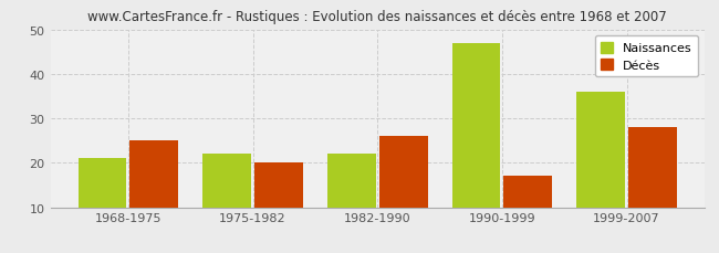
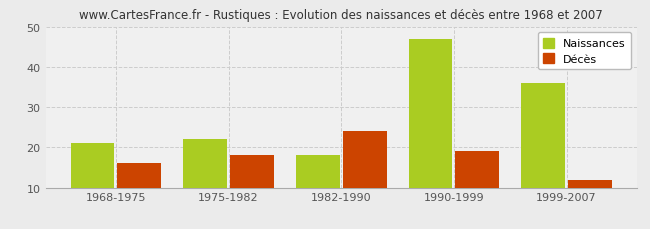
Décès/1968-1975: 25 -> 16
Décès/1975-1982: 20 -> 18
Naissances/1982-1990: 22 -> 18
Décès/1982-1990: 26 -> 24
Décès/1990-1999: 17 -> 19
Décès/1999-2007: 28 -> 12
